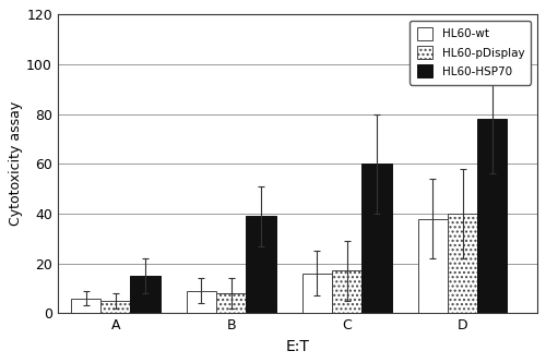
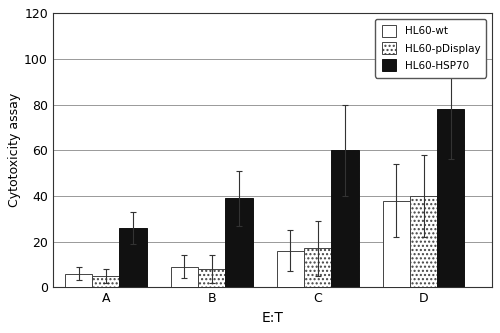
HL60-HSP70/A: 15 -> 26
